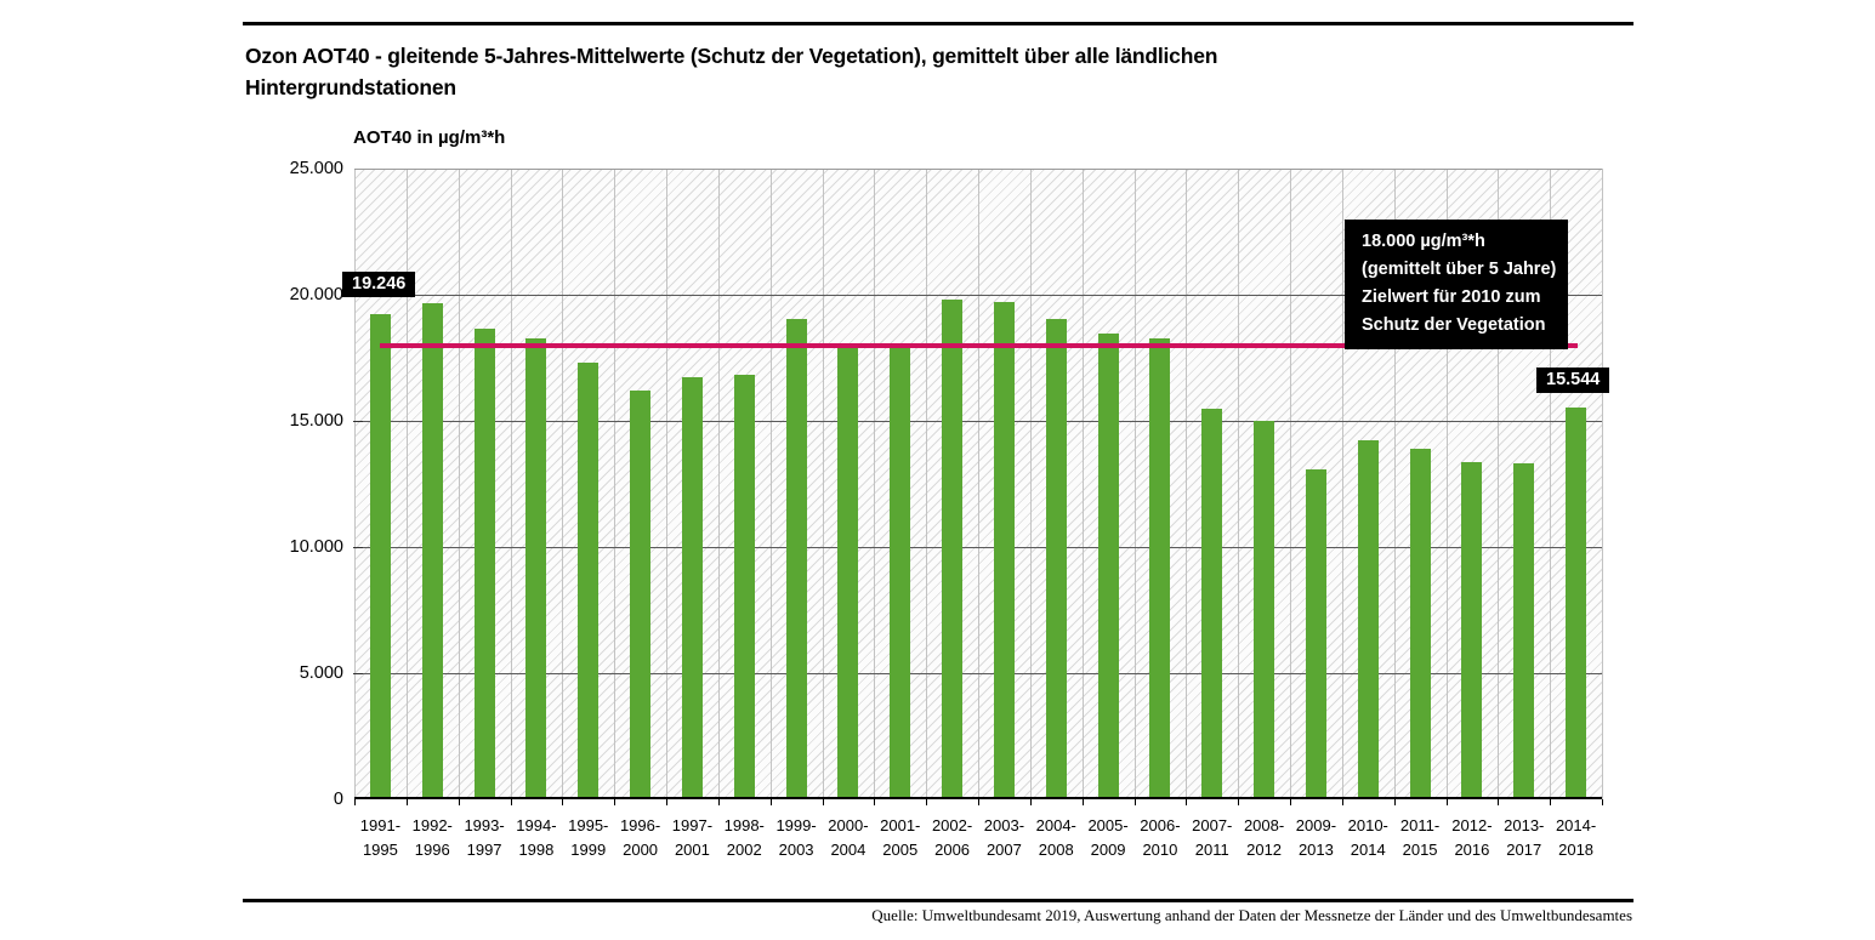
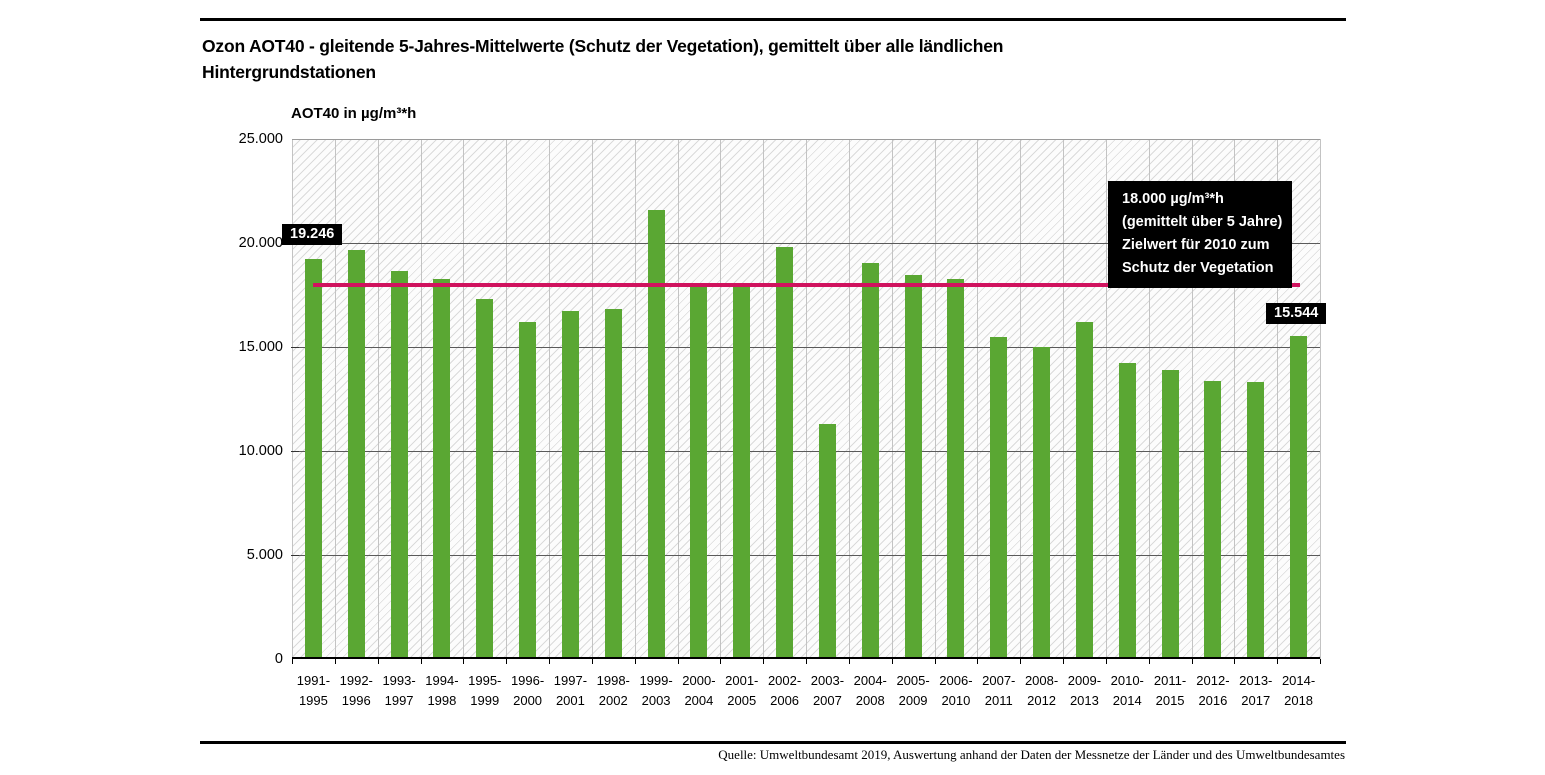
1999-2003: 19000 -> 21600
2003-2007: 19700 -> 11300
2009-2013: 13100 -> 16200
